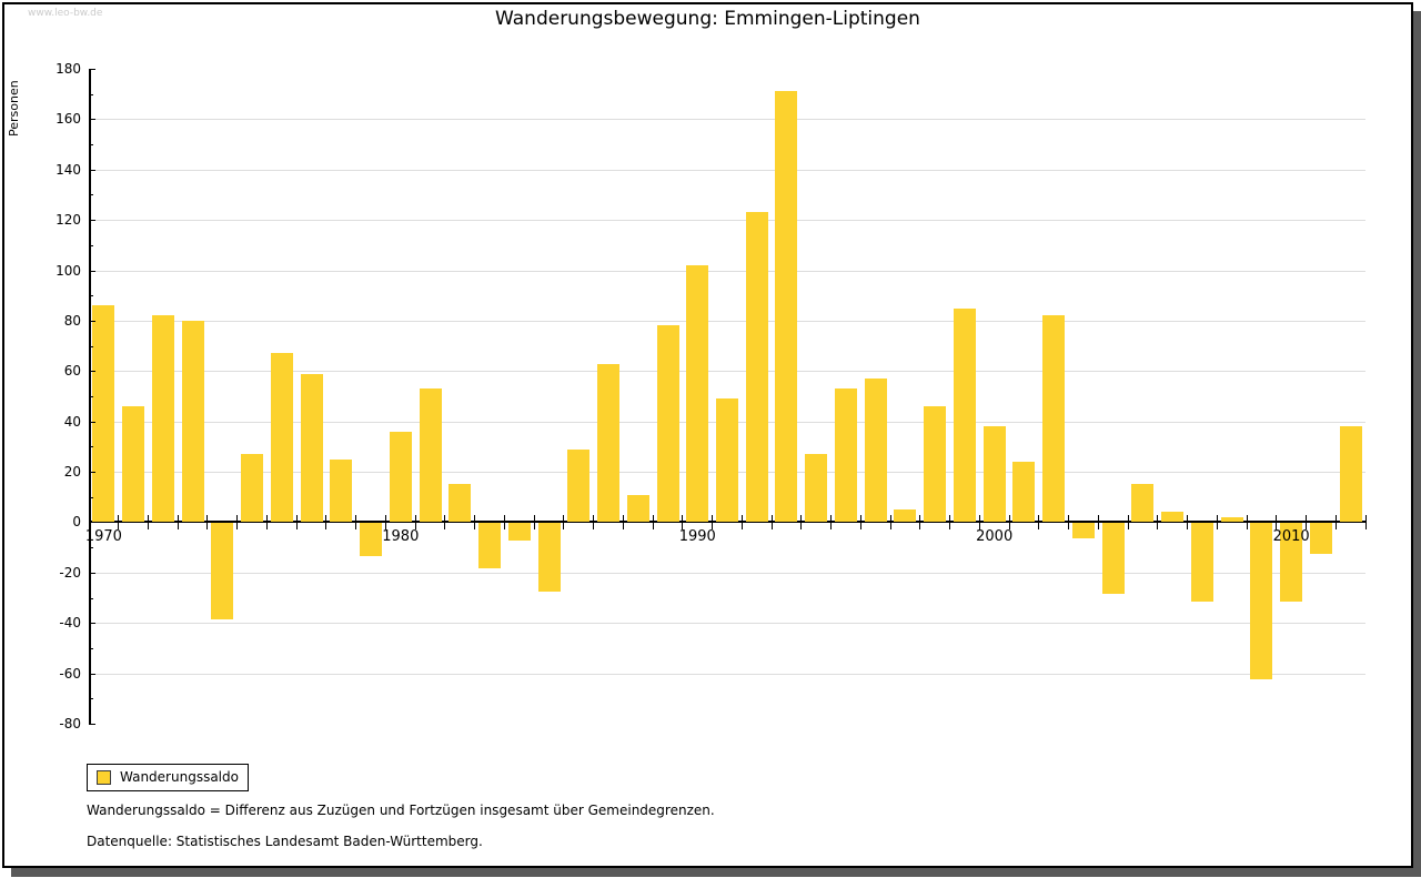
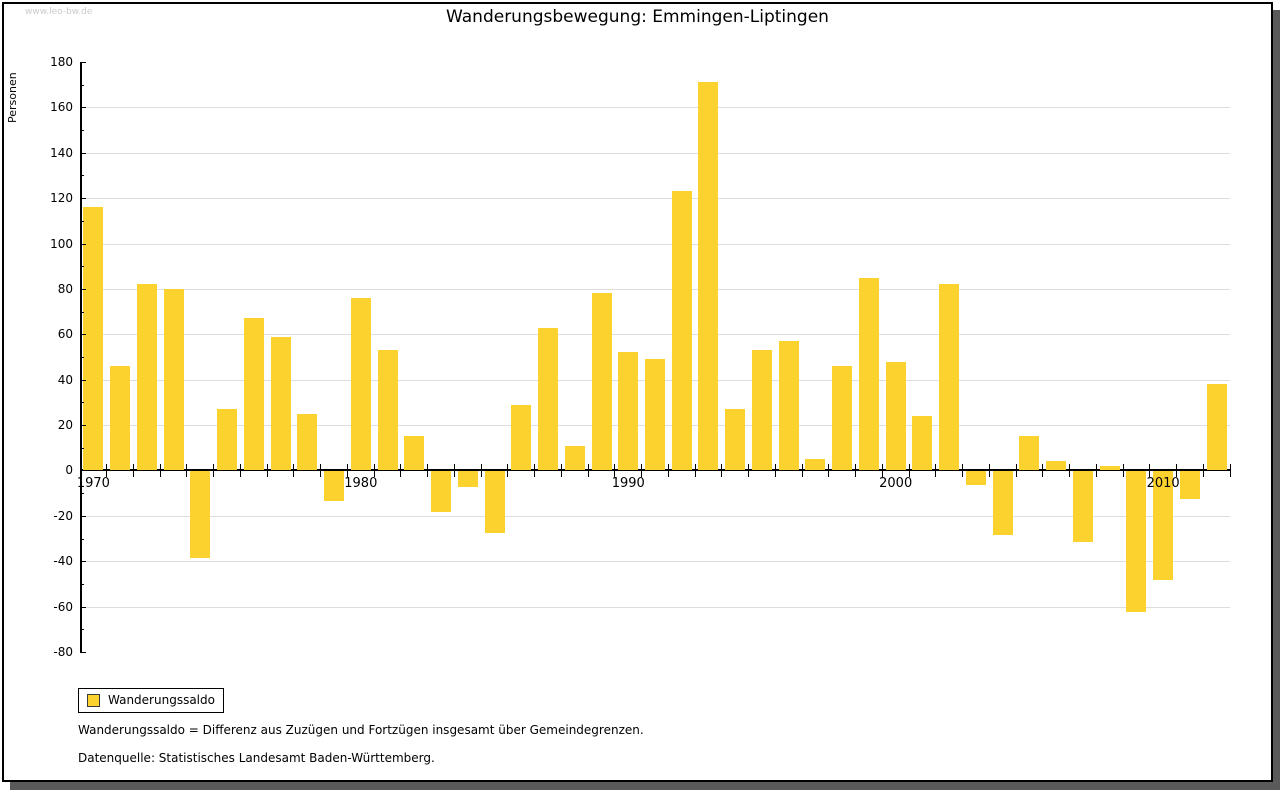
1970: 86 -> 116
1980: 36 -> 76
1990: 102 -> 52
2000: 38 -> 48
2010: -31 -> -48
